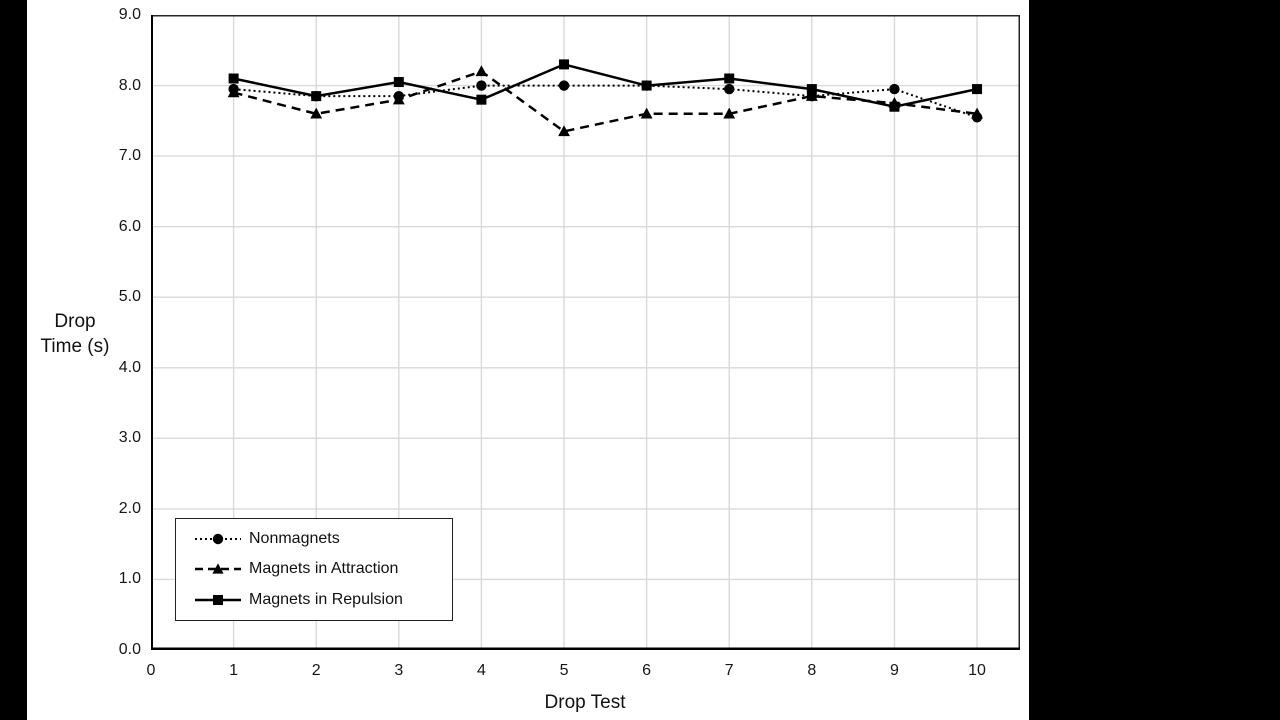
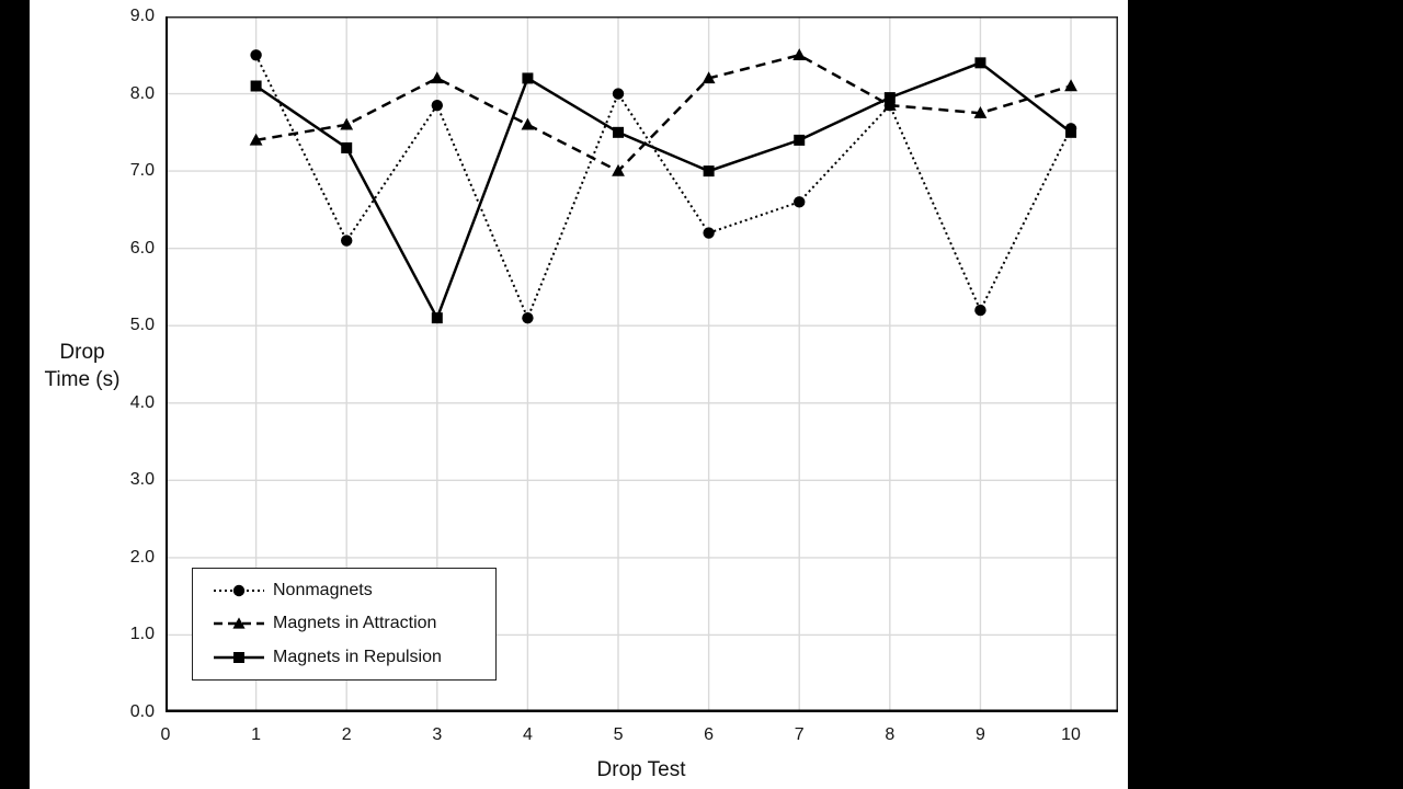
Nonmagnets/1: 8.0 -> 8.5
Magnets in Attraction/1: 7.9 -> 7.4
Nonmagnets/2: 7.8 -> 6.1
Magnets in Repulsion/2: 7.8 -> 7.3
Magnets in Attraction/3: 7.8 -> 8.2
Magnets in Repulsion/3: 8.1 -> 5.1
Nonmagnets/4: 8.0 -> 5.1
Magnets in Attraction/4: 8.2 -> 7.6
Magnets in Repulsion/4: 7.8 -> 8.2
Magnets in Attraction/5: 7.3 -> 7.0
Magnets in Repulsion/5: 8.3 -> 7.5
Nonmagnets/6: 8.0 -> 6.2
Magnets in Attraction/6: 7.6 -> 8.2
Magnets in Repulsion/6: 8.0 -> 7.0
Nonmagnets/7: 8.0 -> 6.6
Magnets in Attraction/7: 7.6 -> 8.5
Magnets in Repulsion/7: 8.1 -> 7.4
Nonmagnets/9: 8.0 -> 5.2
Magnets in Repulsion/9: 7.7 -> 8.4
Magnets in Attraction/10: 7.6 -> 8.1
Magnets in Repulsion/10: 8.0 -> 7.5
